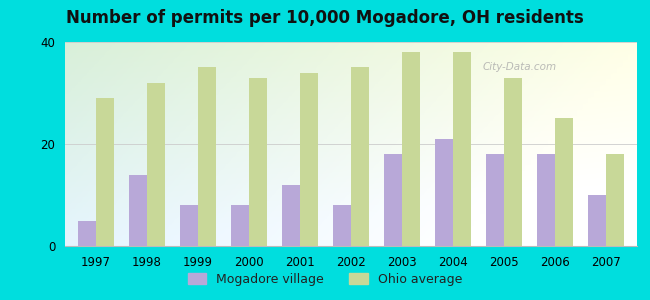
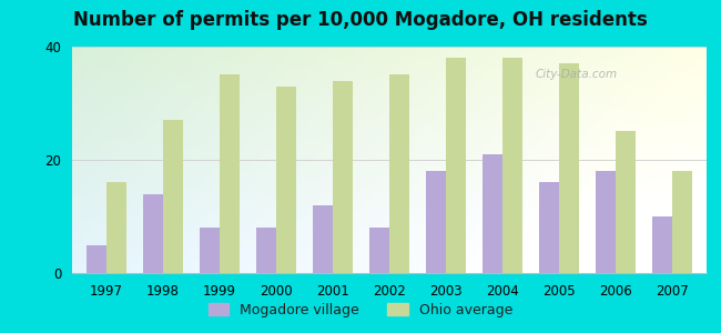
Ohio average/1997: 29 -> 16
Ohio average/1998: 32 -> 27
Mogadore village/2005: 18 -> 16
Ohio average/2005: 33 -> 37
